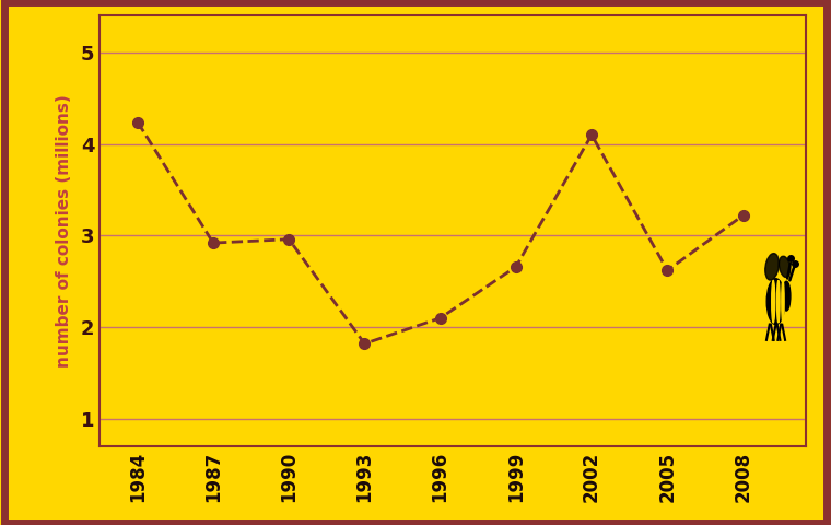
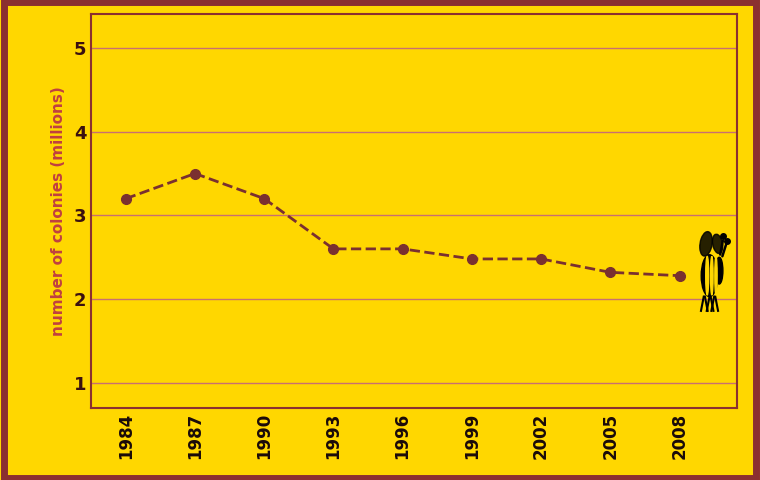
1984: 4.24 -> 3.20
1987: 2.92 -> 3.50
1990: 2.96 -> 3.20
1993: 1.82 -> 2.60
1996: 2.10 -> 2.60
1999: 2.66 -> 2.48
2002: 4.10 -> 2.48
2005: 2.62 -> 2.32
2008: 3.22 -> 2.28
